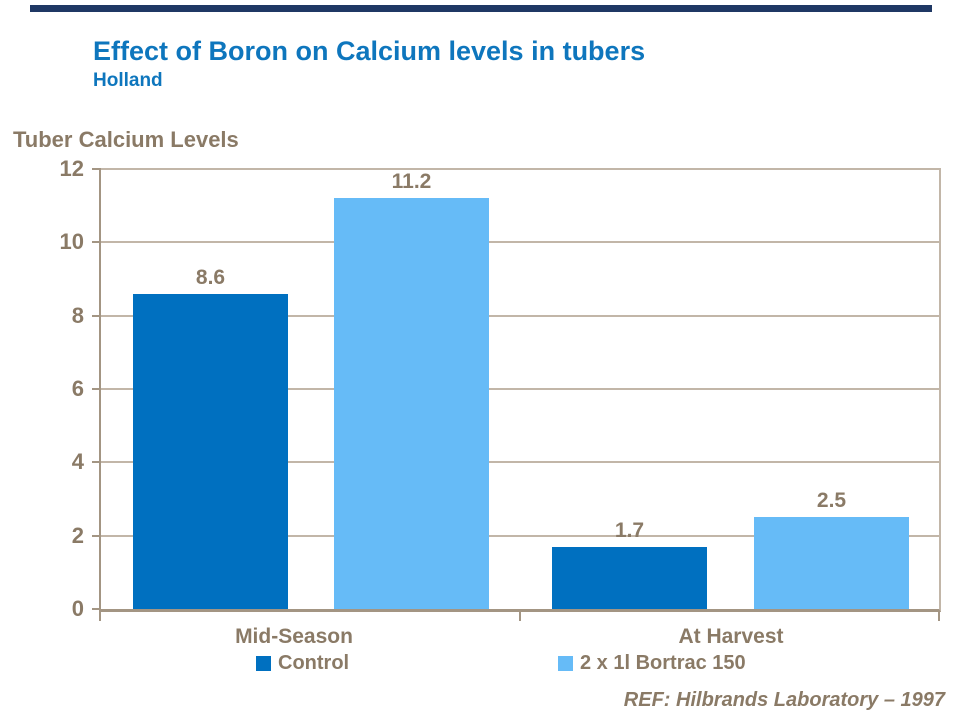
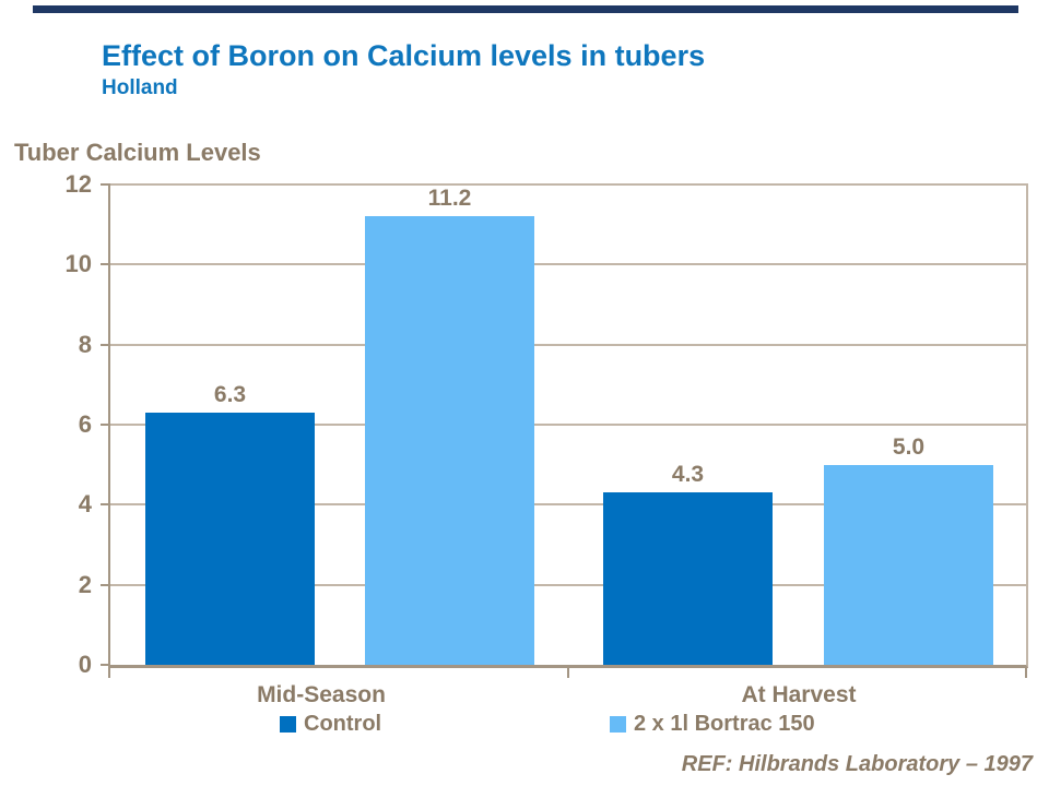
Control/Mid-Season: 8.6 -> 6.3
Control/At Harvest: 1.7 -> 4.3
2 x 1l Bortrac 150/At Harvest: 2.5 -> 5.0
